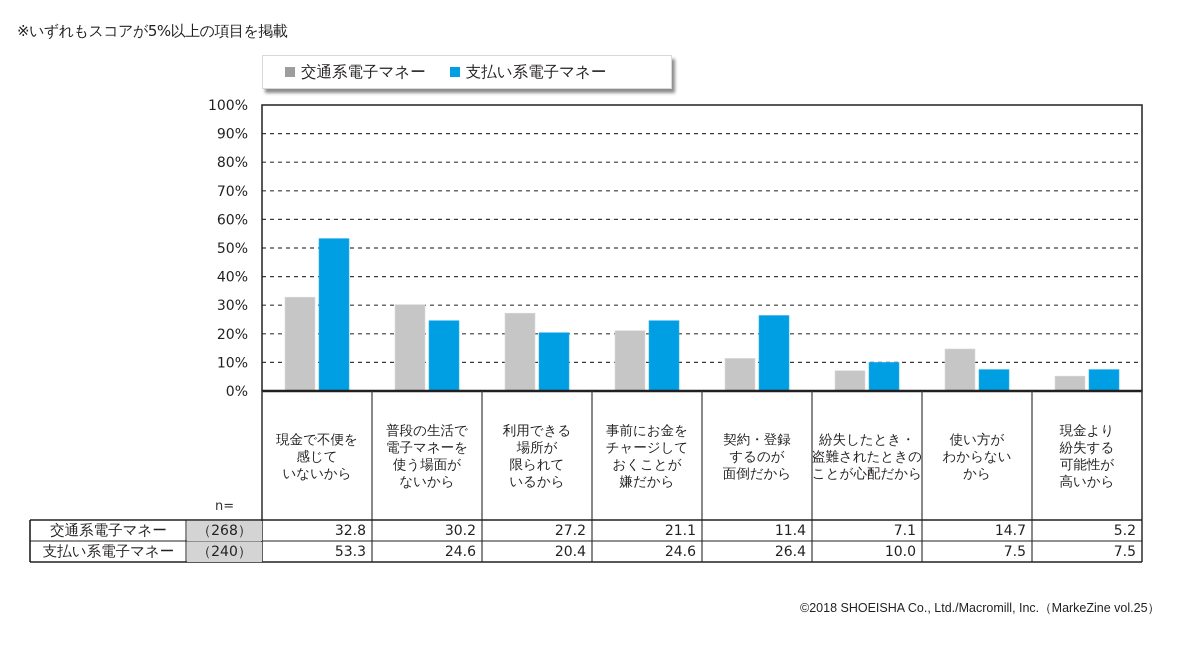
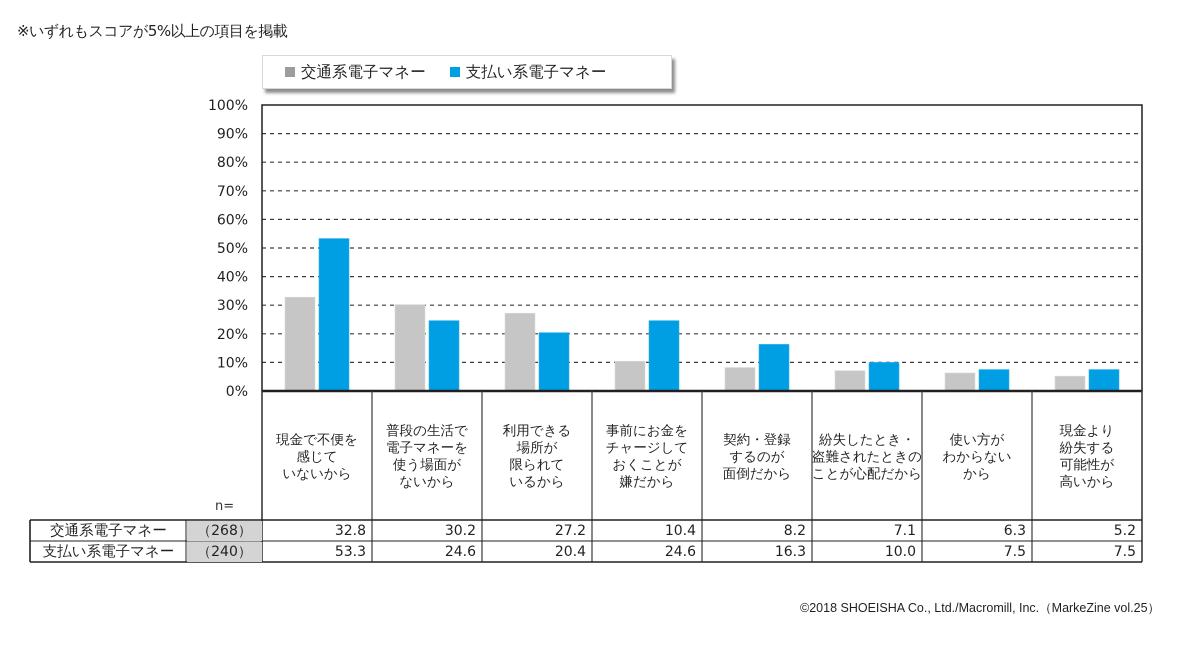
交通系電子マネー/事前にお金を チャージして おくことが 嫌だから: 21.1 -> 10.4
交通系電子マネー/契約・登録 するのが 面倒だから: 11.4 -> 8.2
支払い系電子マネー/契約・登録 するのが 面倒だから: 26.4 -> 16.3
交通系電子マネー/使い方が わからない から: 14.7 -> 6.3
